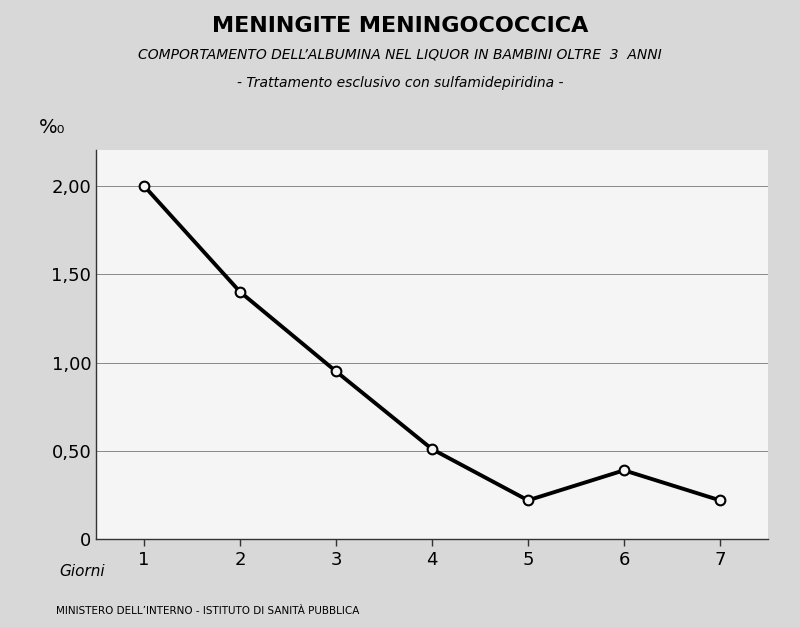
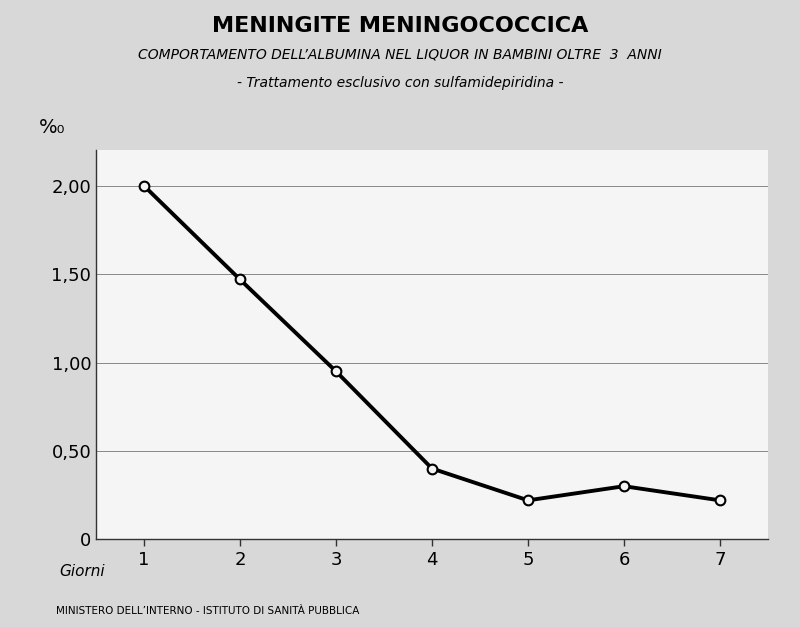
2: 1,40 -> 1,47
4: 0,51 -> 0,40
6: 0,39 -> 0,30
